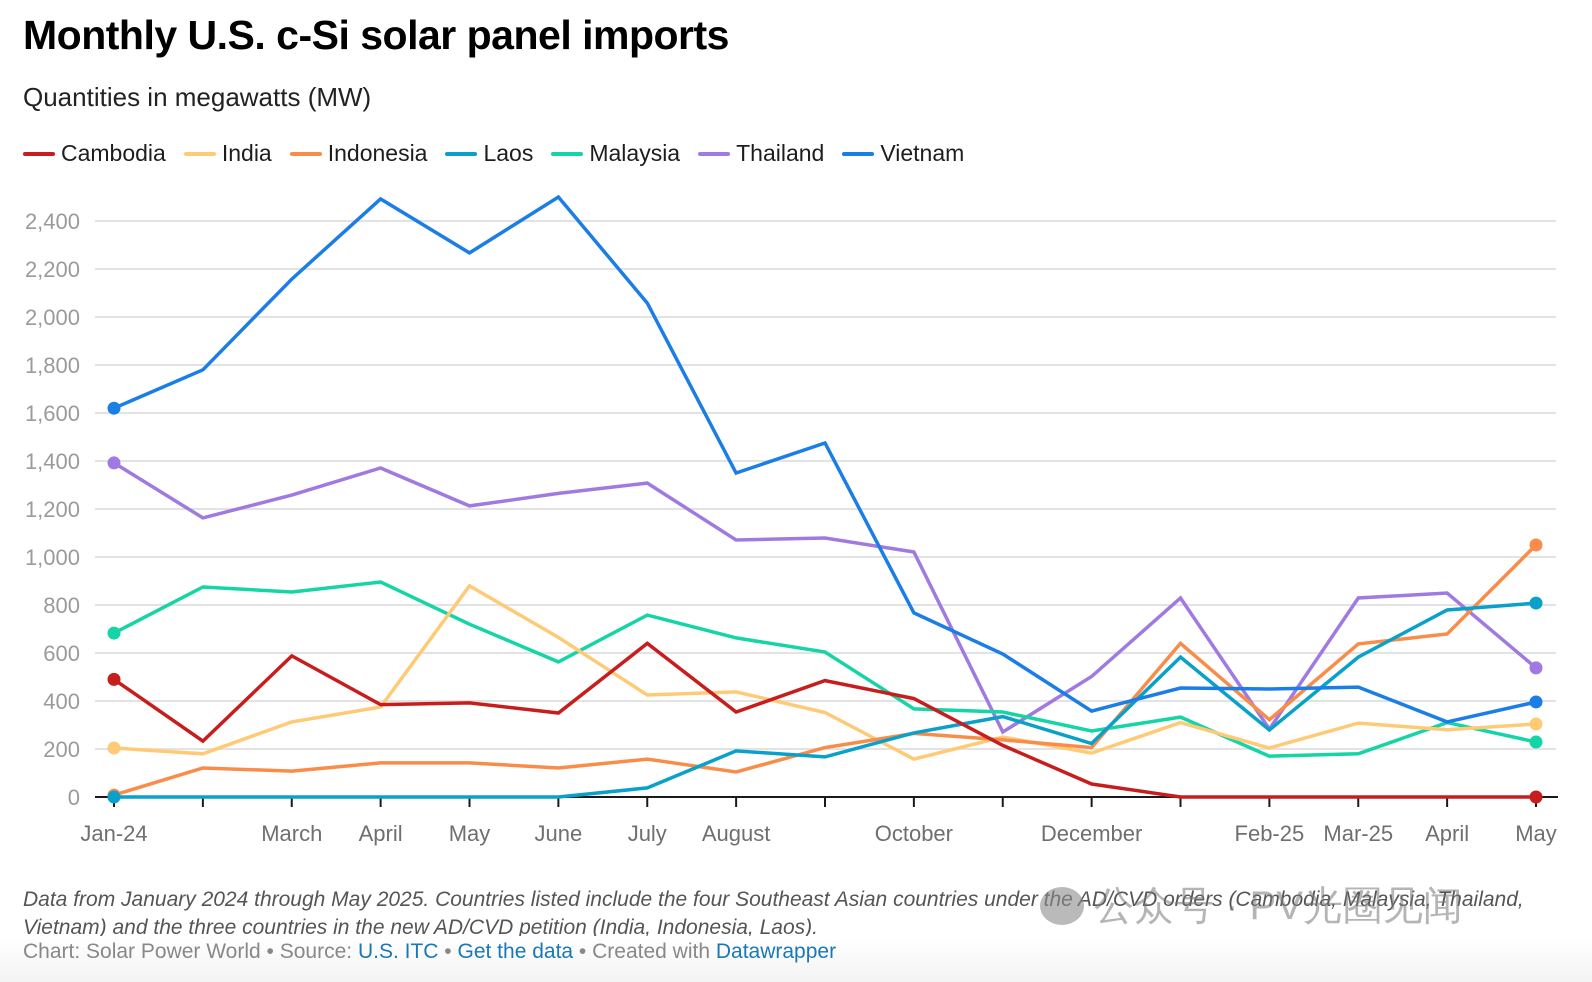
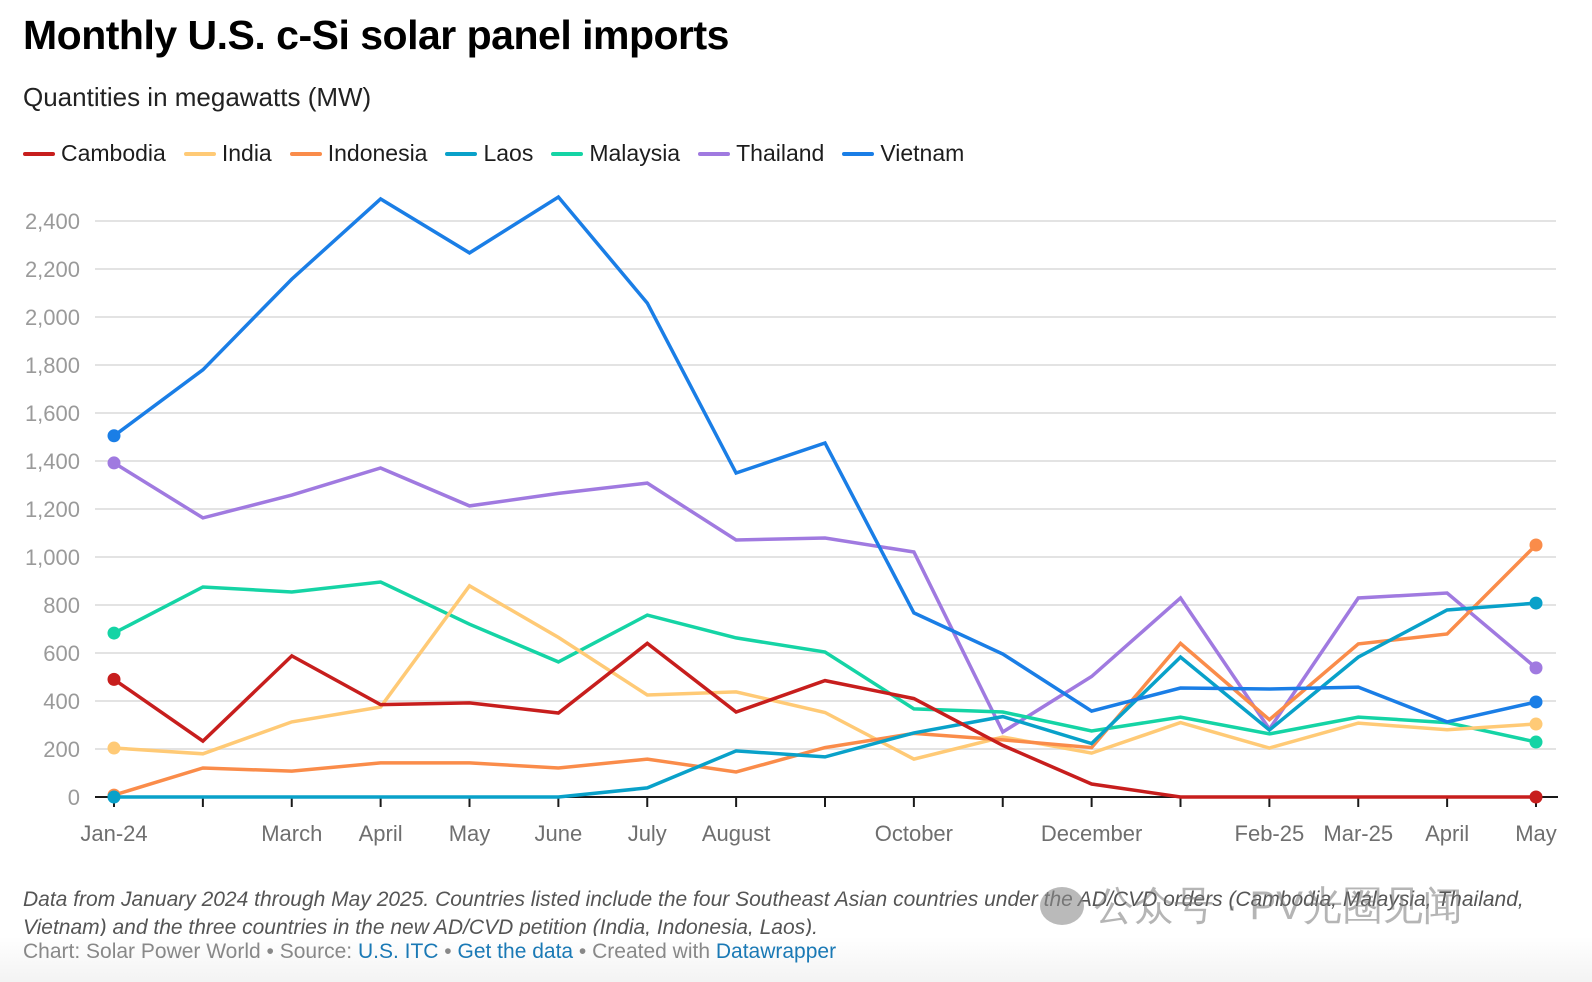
Vietnam/Jan-24: 1620 -> 1500
Malaysia/Feb-25: 170 -> 260
Malaysia/Mar-25: 180 -> 330
